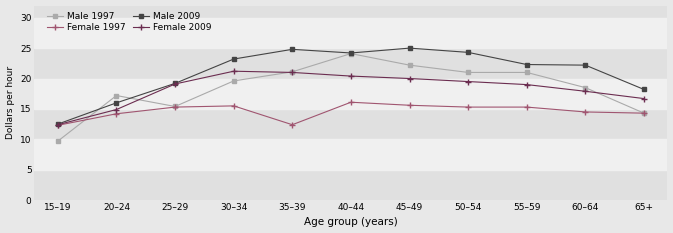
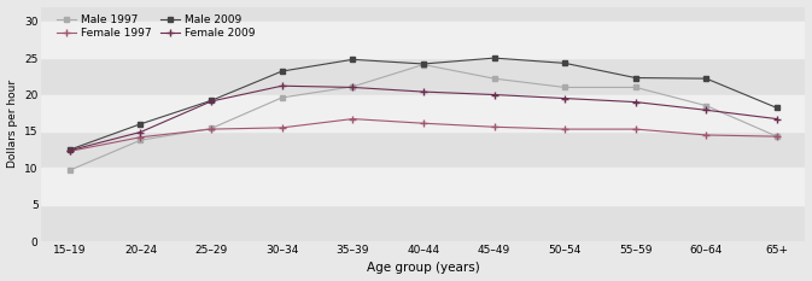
Male 1997/20–24: 17.2 -> 13.8
Female 1997/35–39: 12.4 -> 16.7
